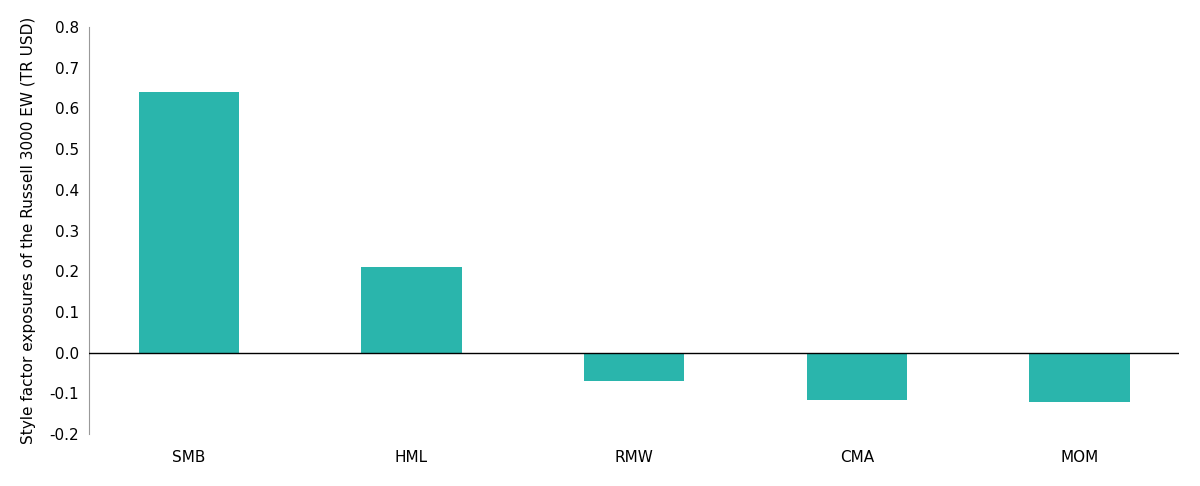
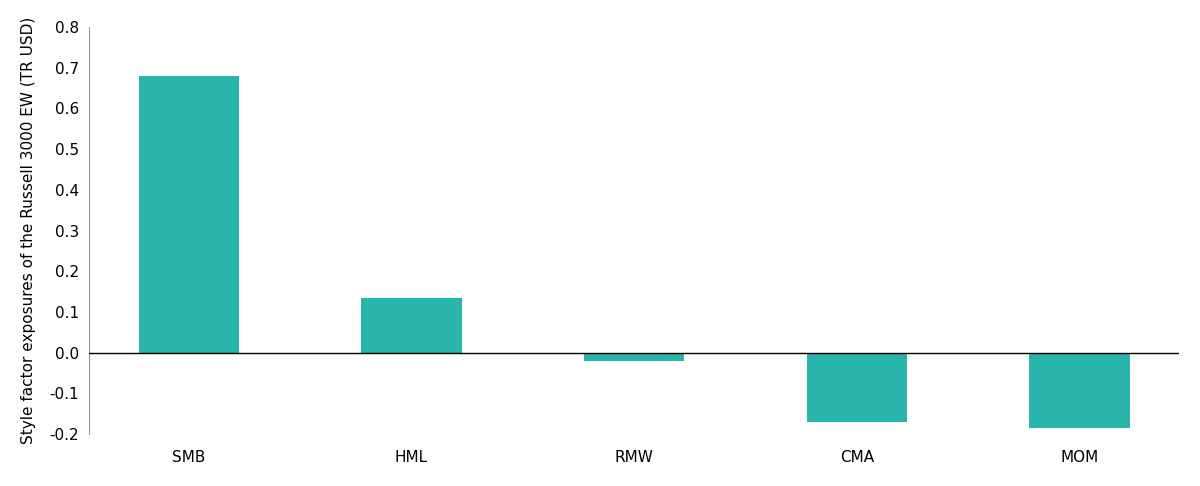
SMB: 0.640 -> 0.680
HML: 0.210 -> 0.135
RMW: -0.070 -> -0.020
CMA: -0.115 -> -0.170
MOM: -0.120 -> -0.185
